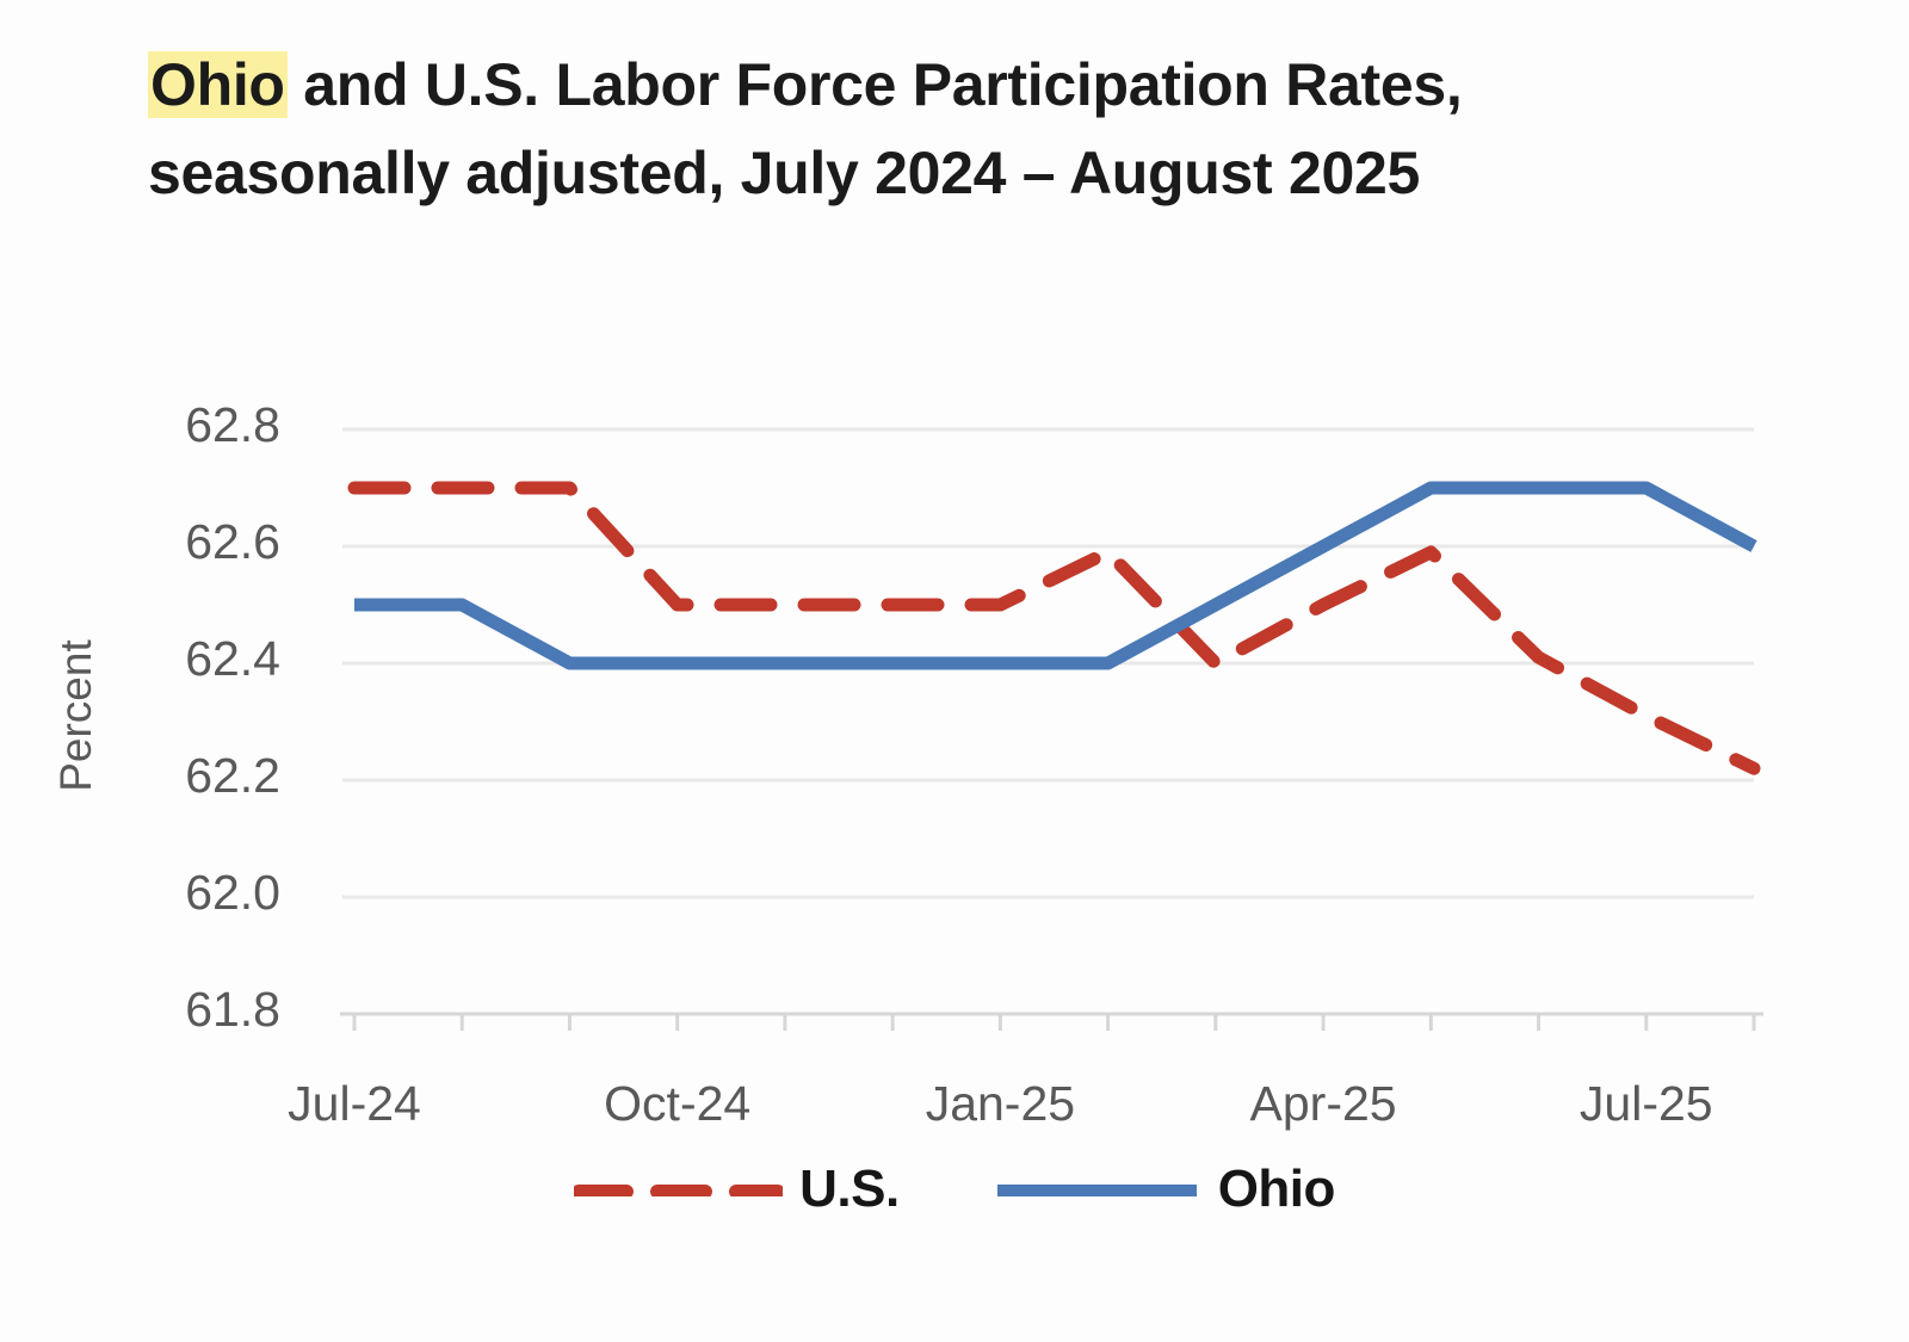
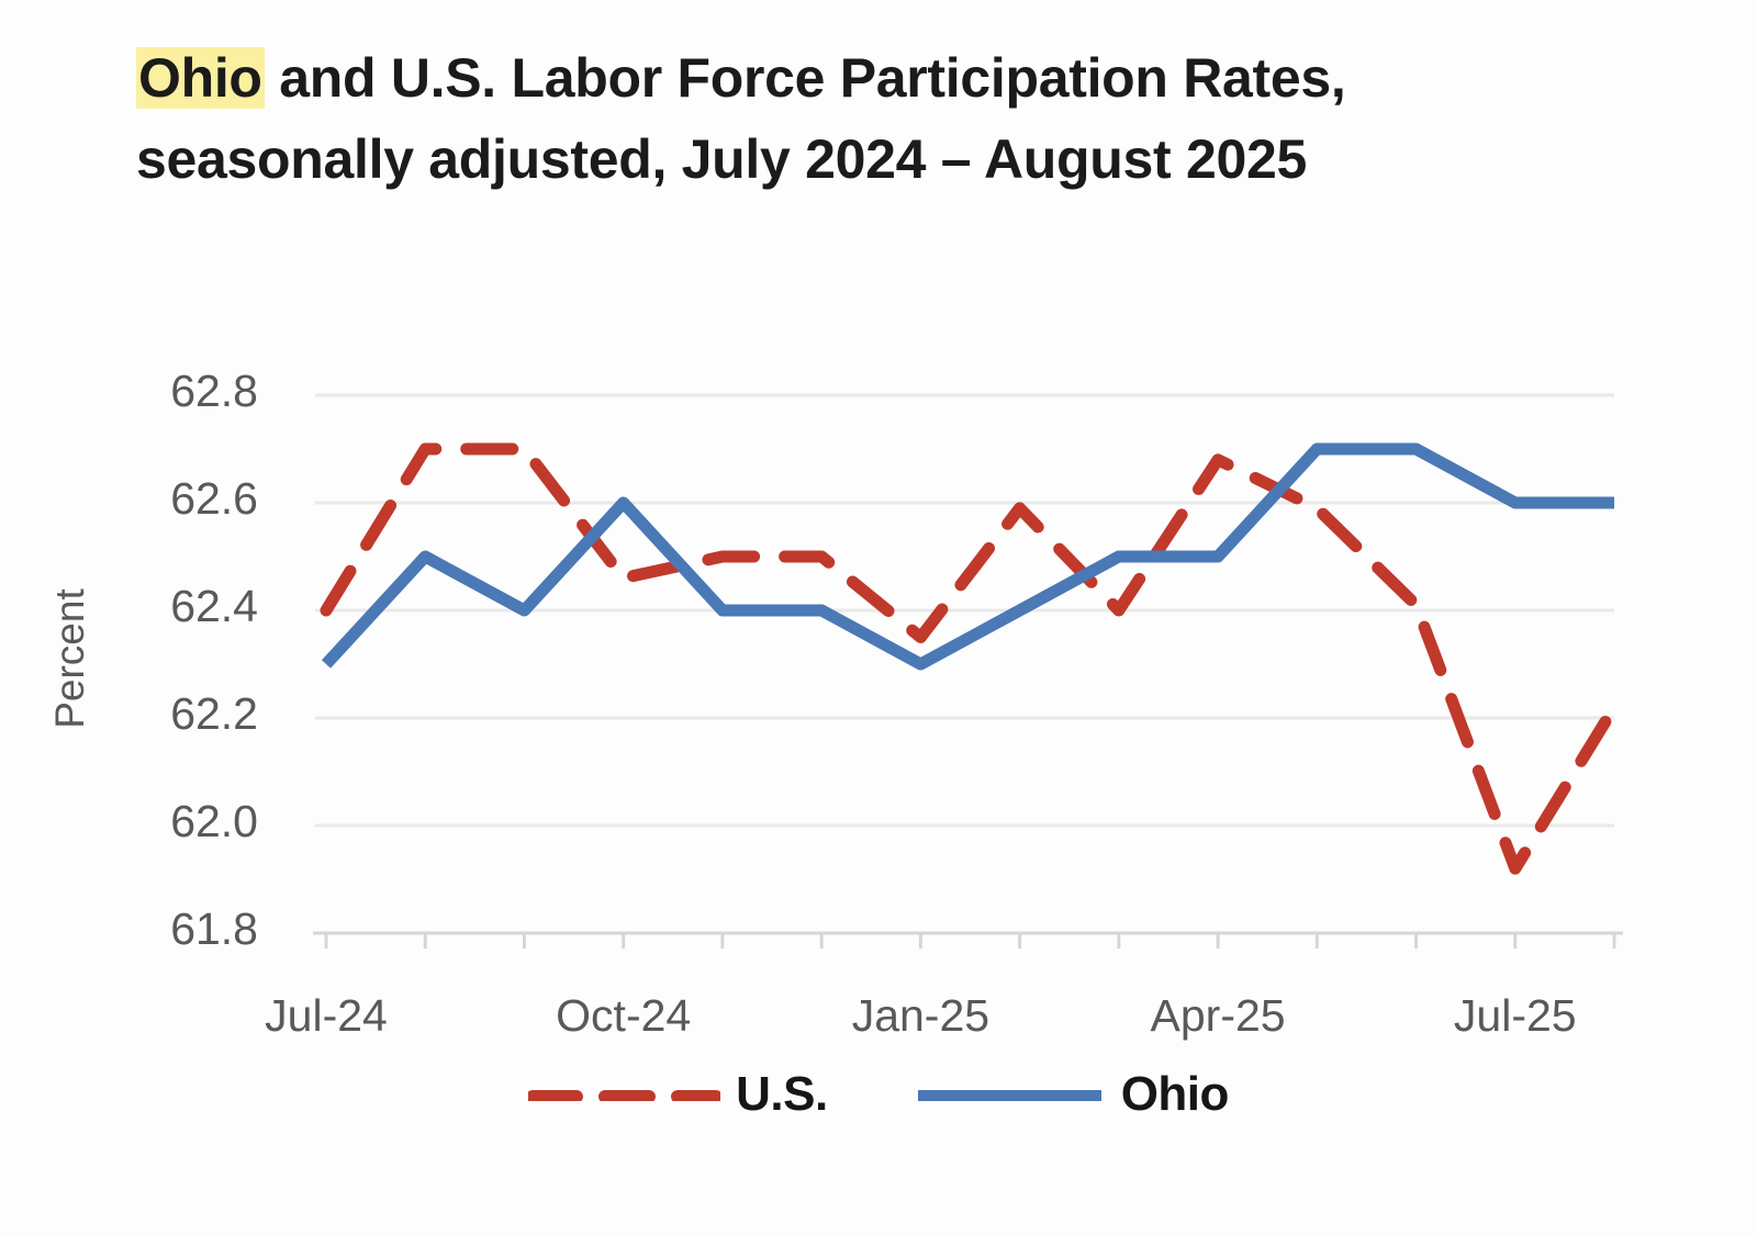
U.S./Jul-24: 62.70 -> 62.40
Ohio/Jul-24: 62.5 -> 62.3
U.S./Oct-24: 62.50 -> 62.46
Ohio/Oct-24: 62.4 -> 62.6
U.S./Jan-25: 62.50 -> 62.35
Ohio/Jan-25: 62.4 -> 62.3
U.S./Apr-25: 62.50 -> 62.68
Ohio/Apr-25: 62.6 -> 62.5
U.S./Jul-25: 62.31 -> 61.92
Ohio/Jul-25: 62.7 -> 62.6
